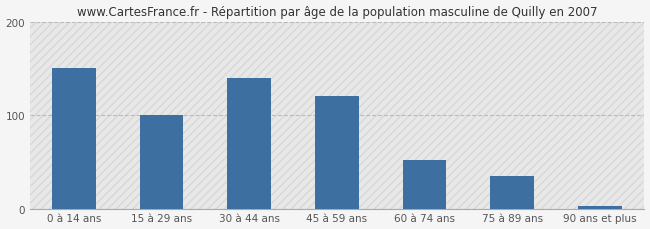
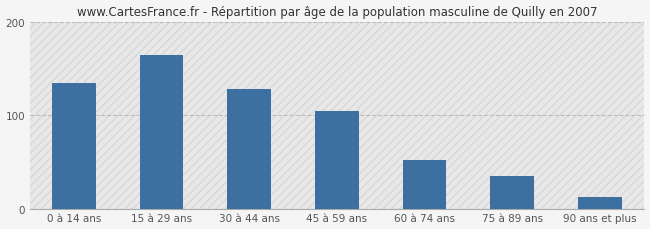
0 à 14 ans: 150 -> 134
15 à 29 ans: 100 -> 164
30 à 44 ans: 140 -> 128
45 à 59 ans: 120 -> 104
90 ans et plus: 3 -> 12
